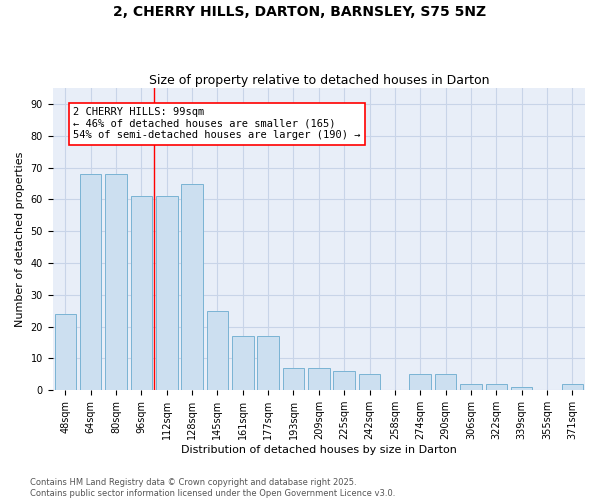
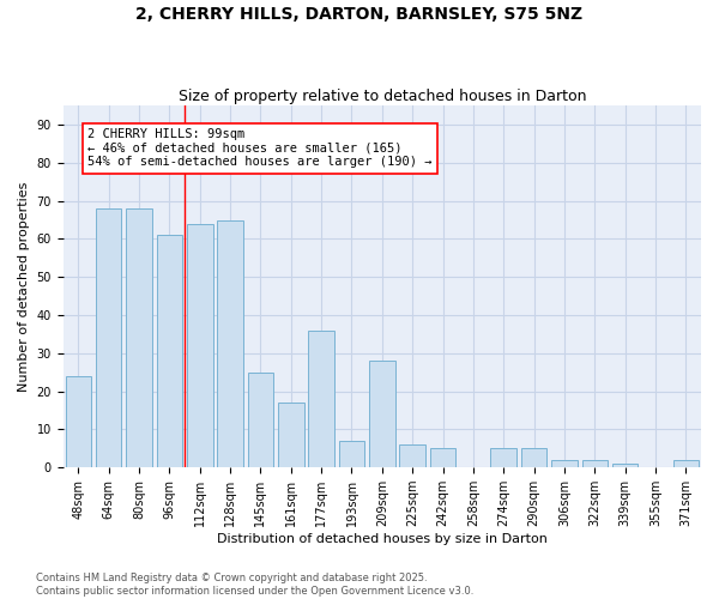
112sqm: 61 -> 64
177sqm: 17 -> 36
209sqm: 7 -> 28
